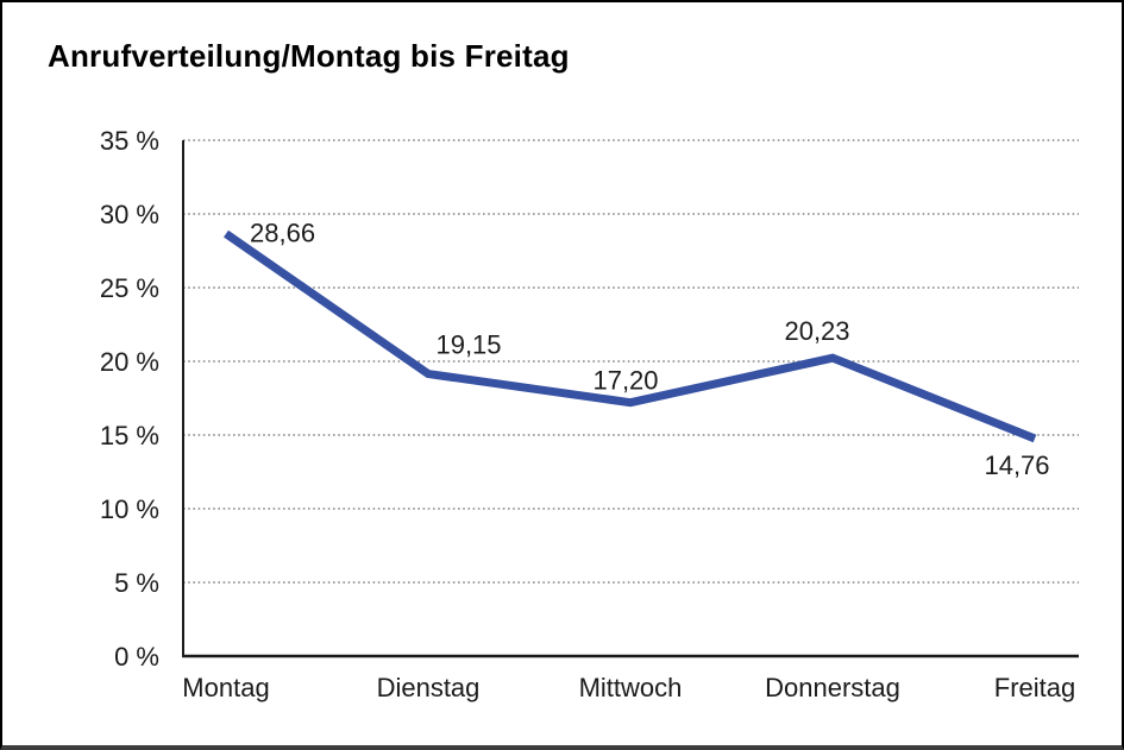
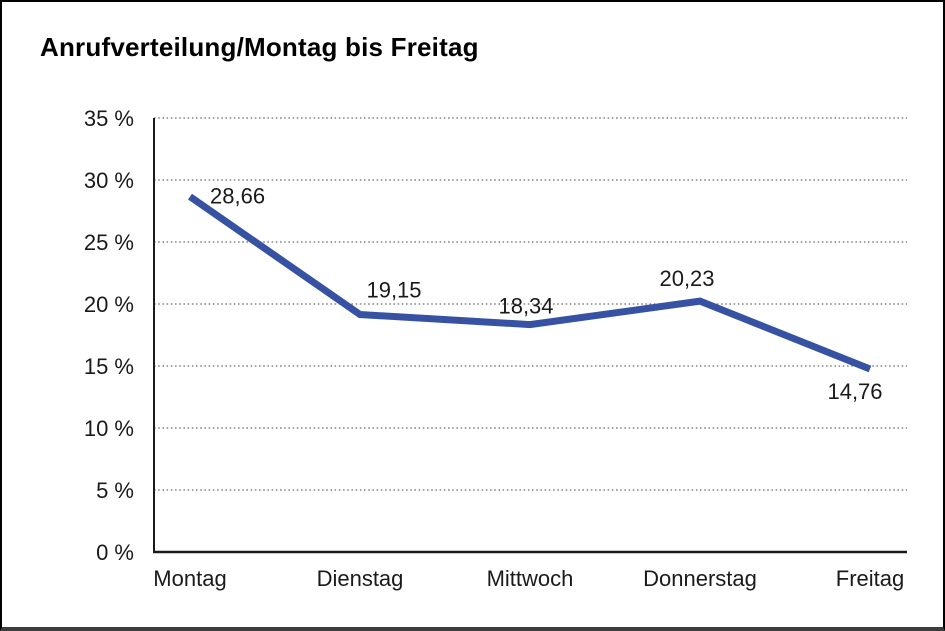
Mittwoch: 17,20 -> 18,34
